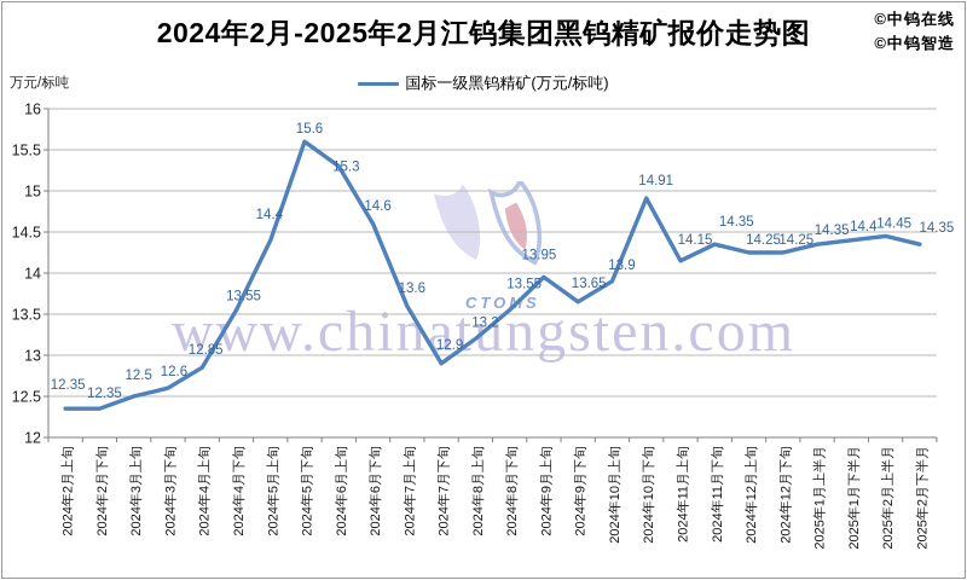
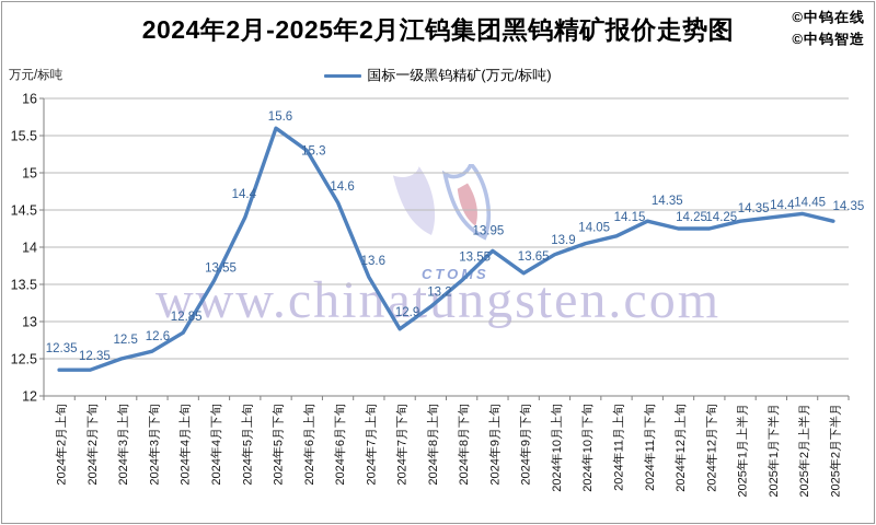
2024年10月下旬: 14.91 -> 14.05
